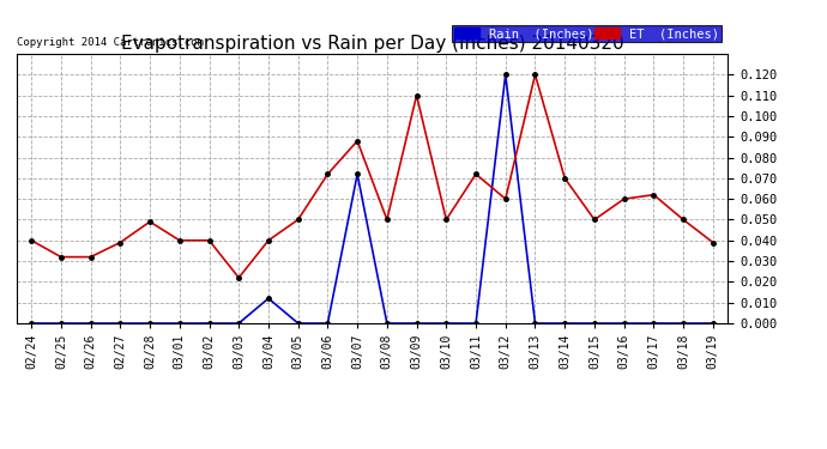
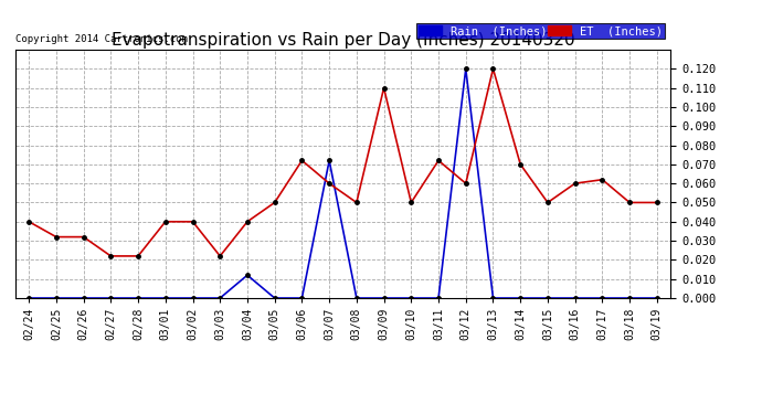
ET (Inches)/02/27: 0.039 -> 0.022
ET (Inches)/02/28: 0.049 -> 0.022
ET (Inches)/03/07: 0.088 -> 0.060
ET (Inches)/03/19: 0.039 -> 0.050
